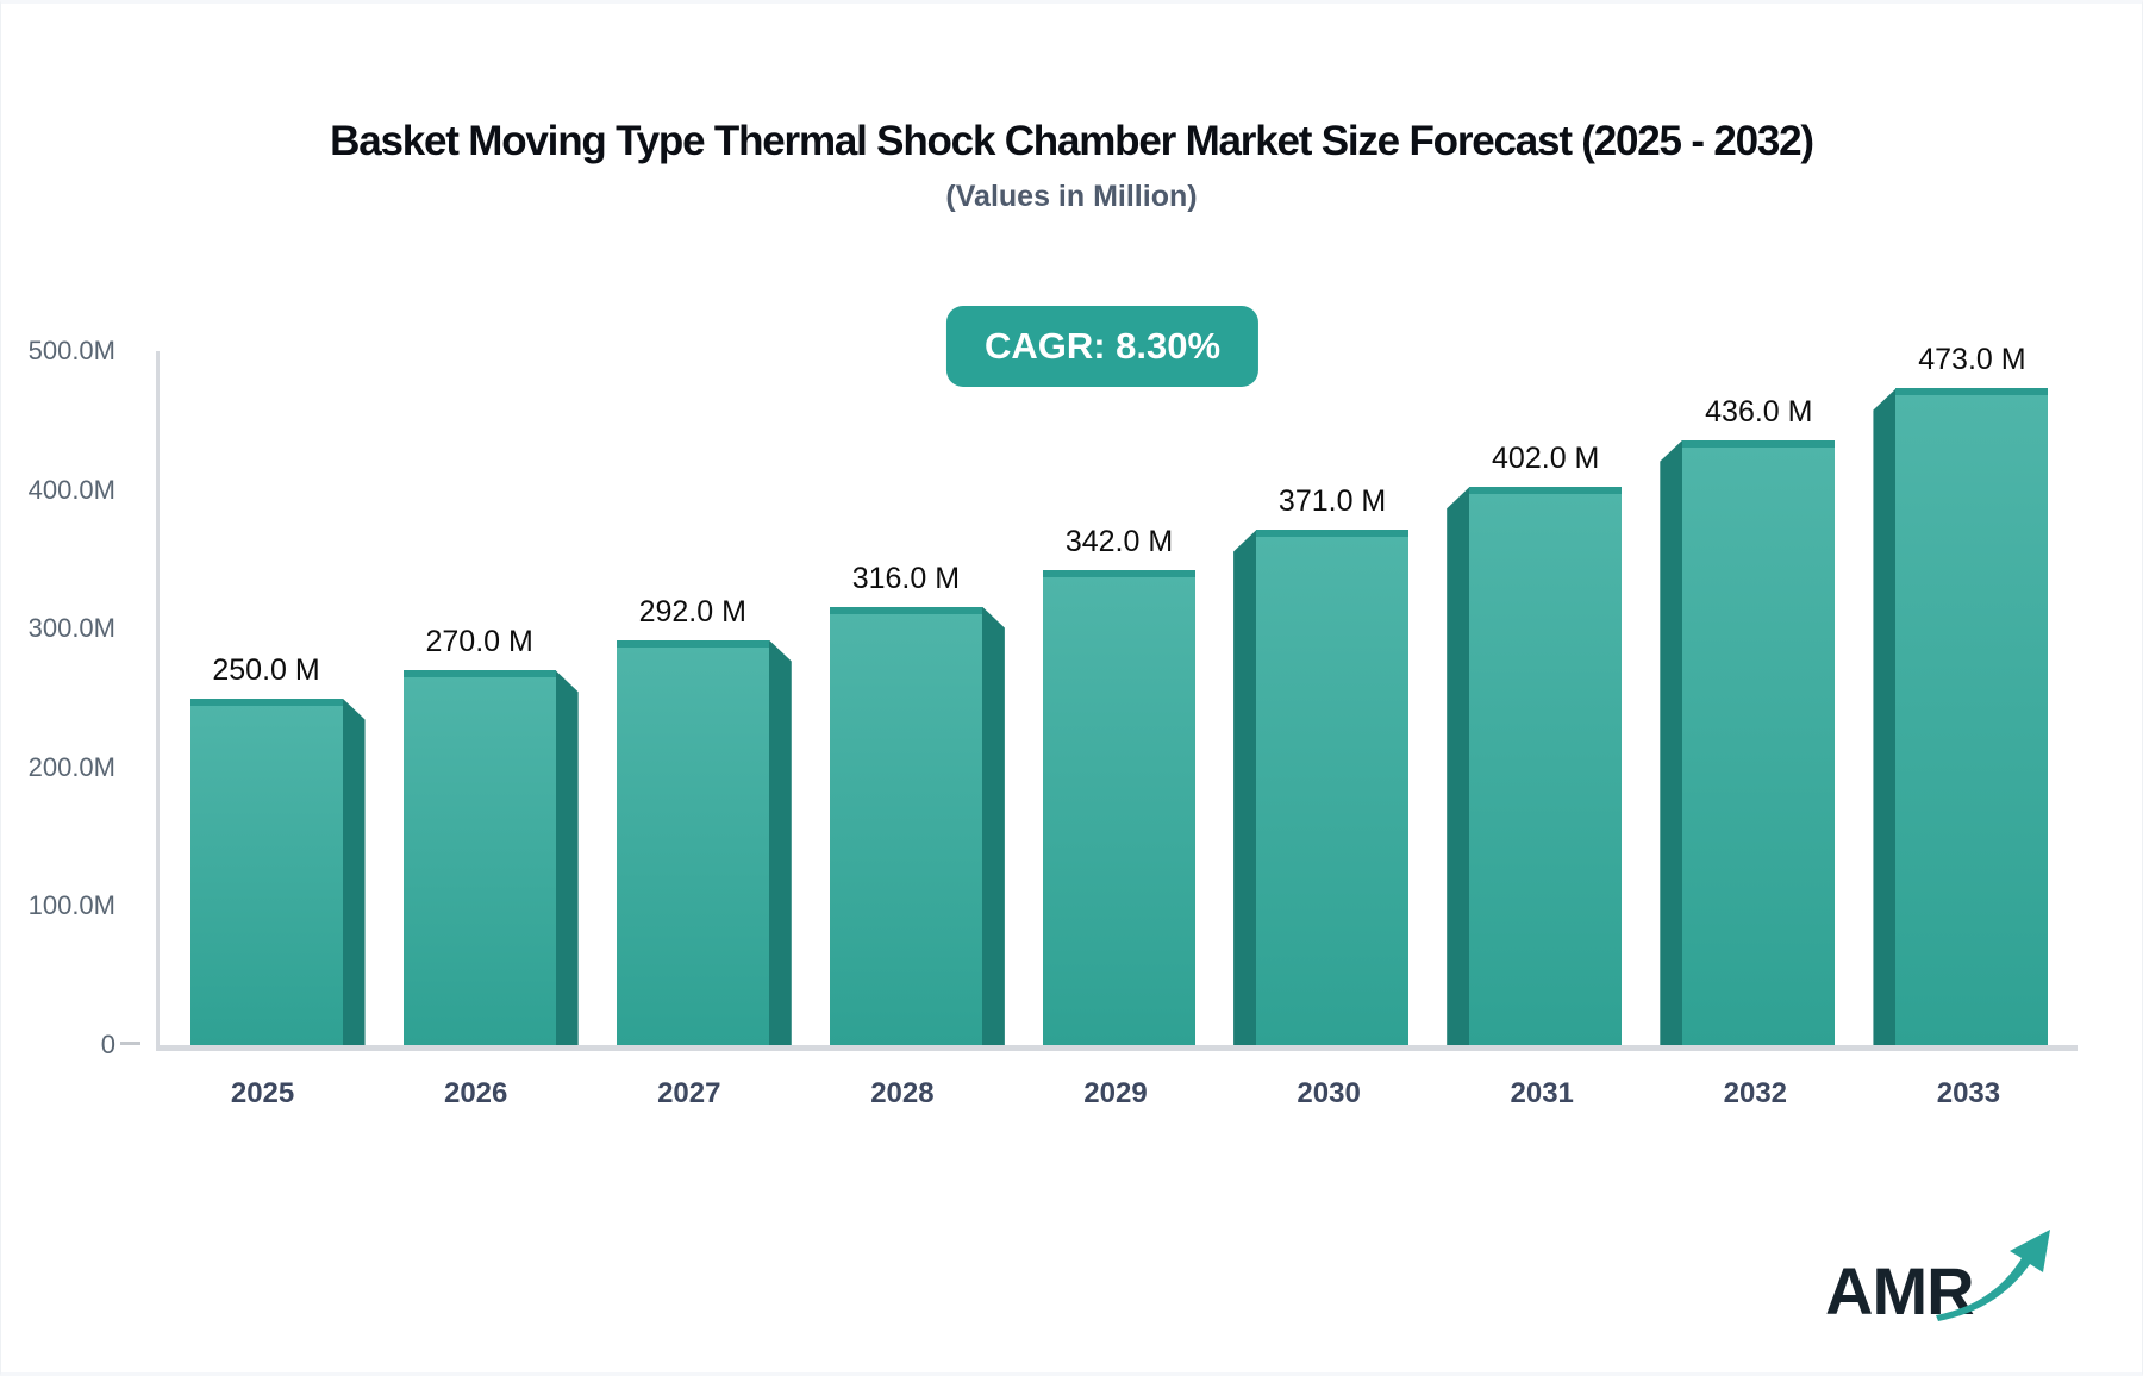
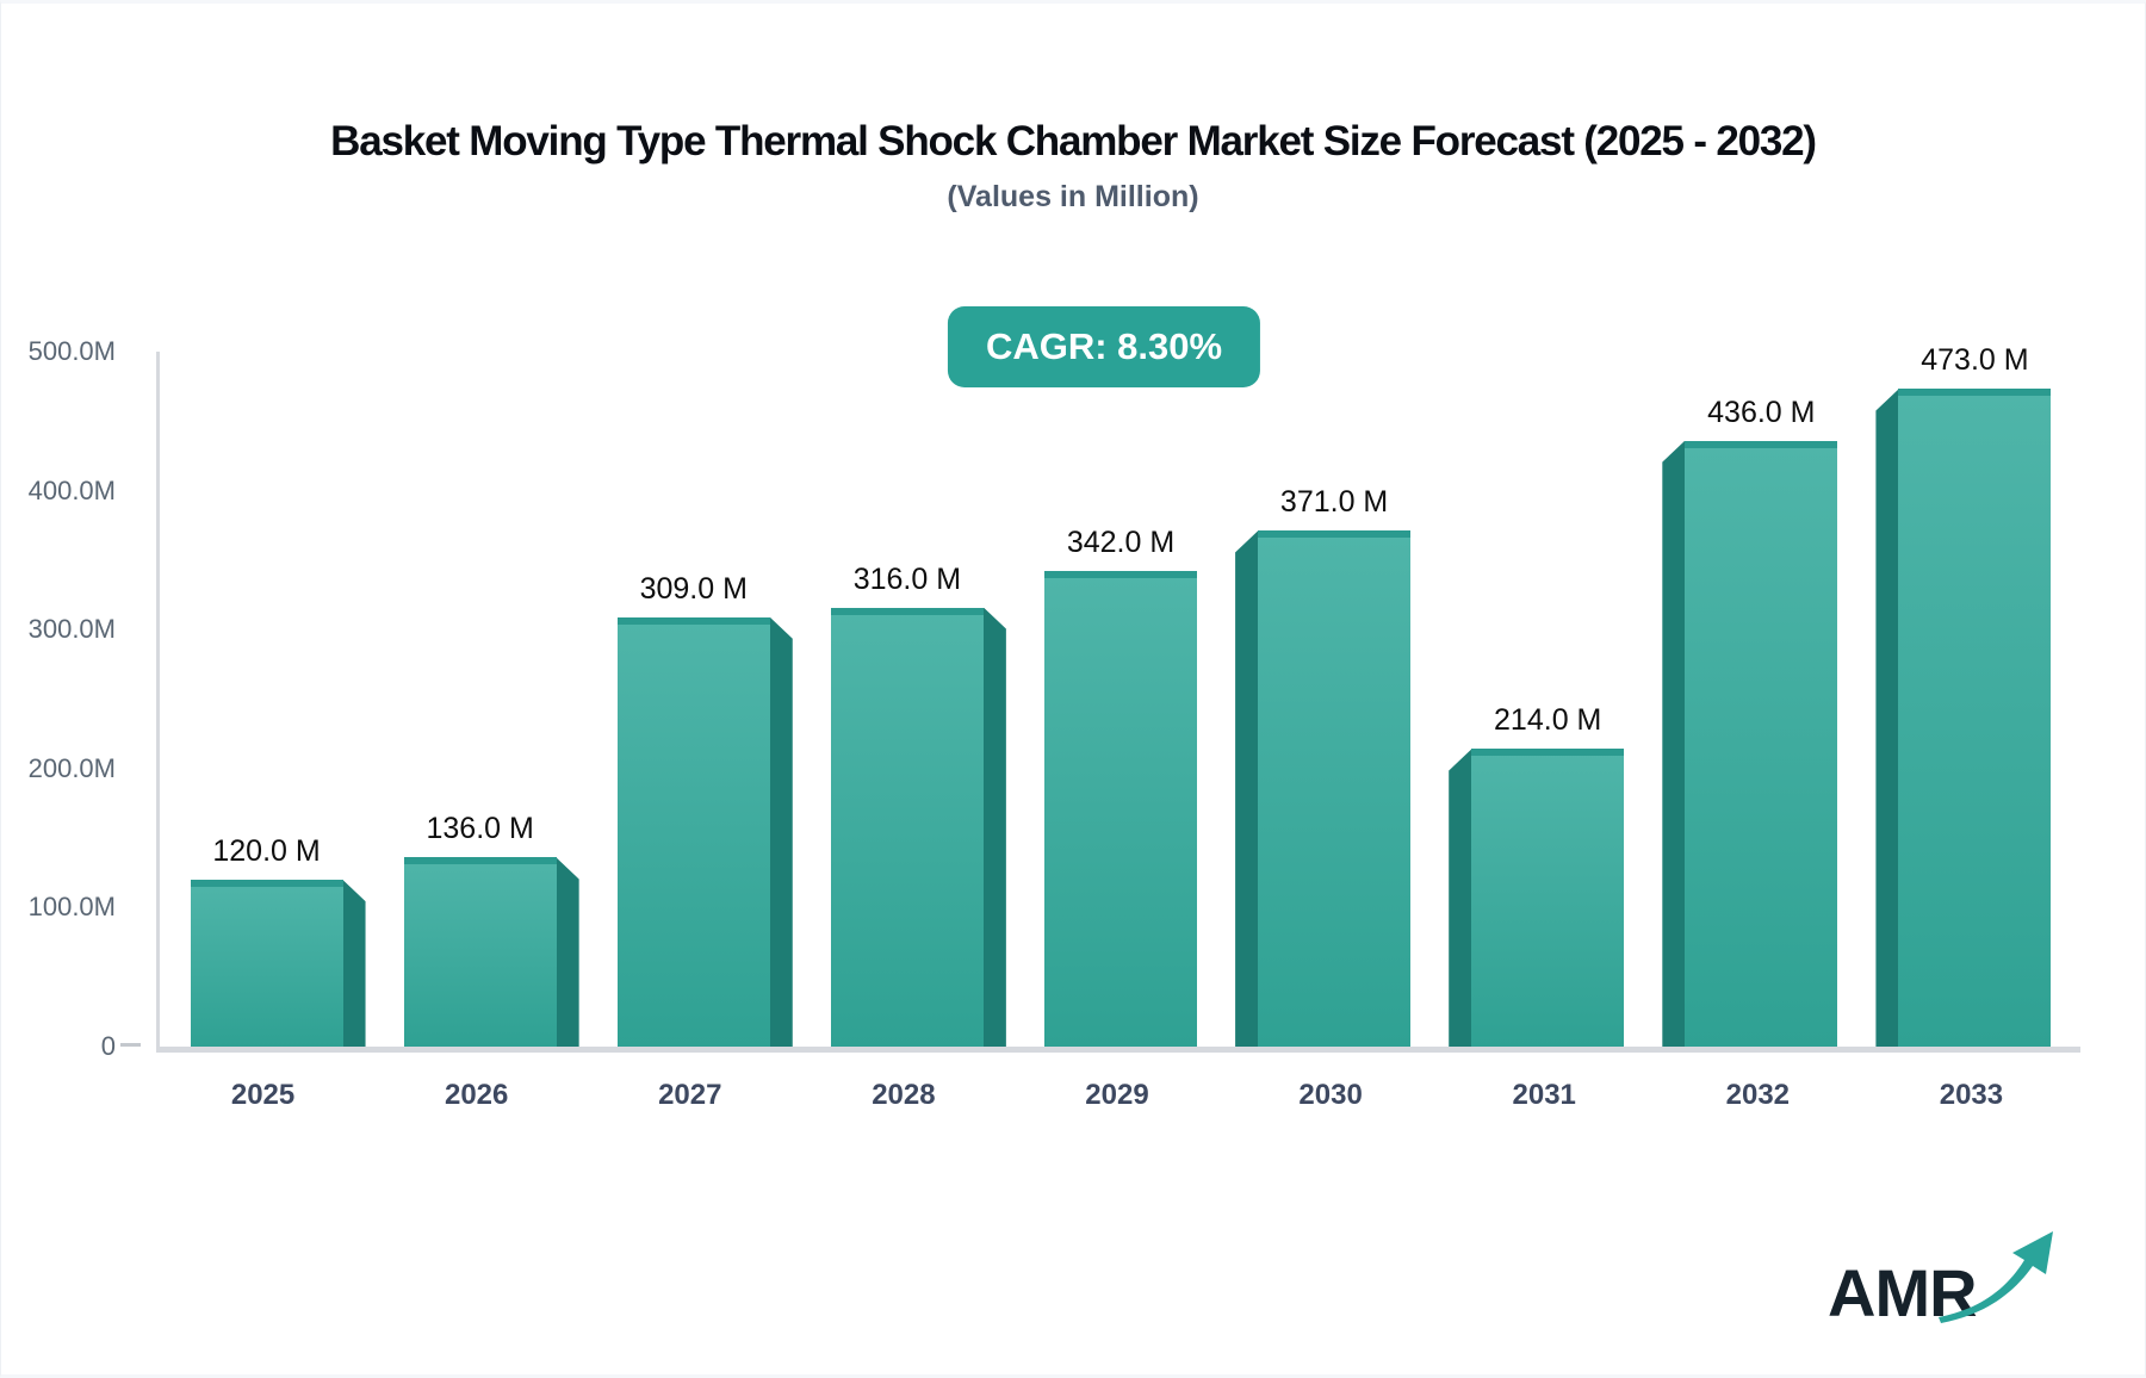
2025: 250.0 -> 120.0
2026: 270.0 -> 136.0
2027: 292.0 -> 309.0
2031: 402.0 -> 214.0
